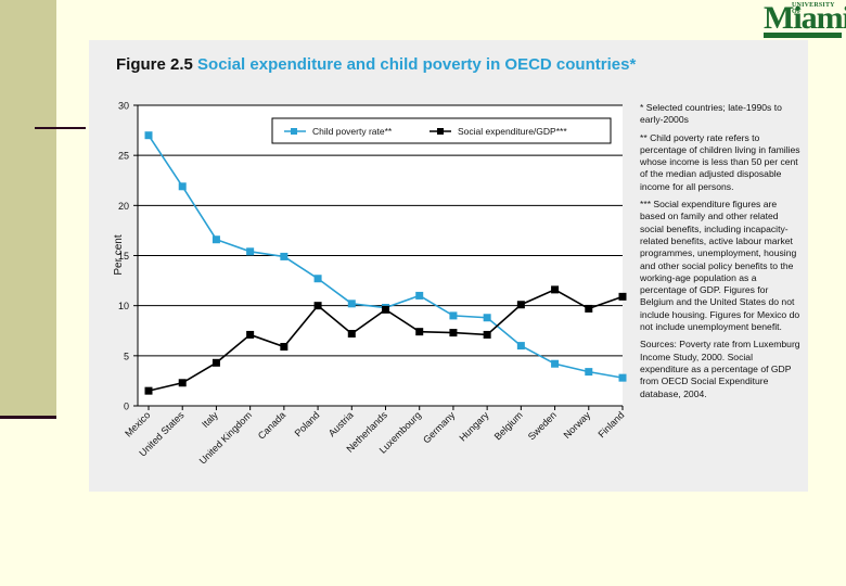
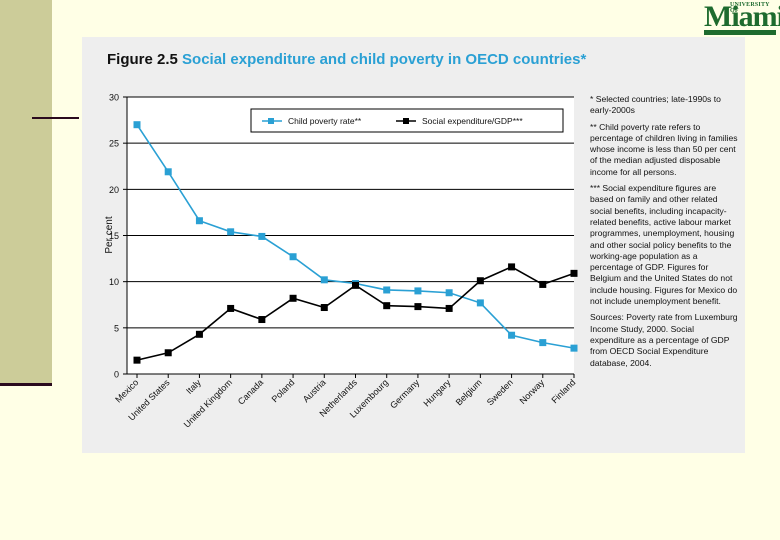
Social expenditure/GDP***/Poland: 10 -> 8
Child poverty rate**/Luxembourg: 11 -> 9
Child poverty rate**/Belgium: 6 -> 8
